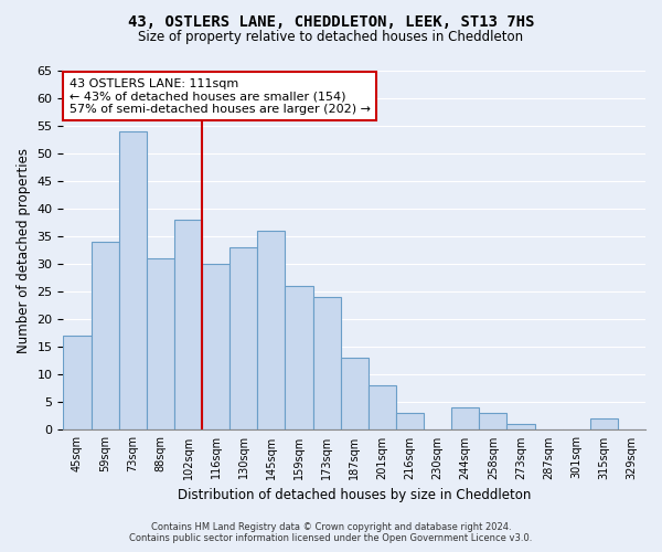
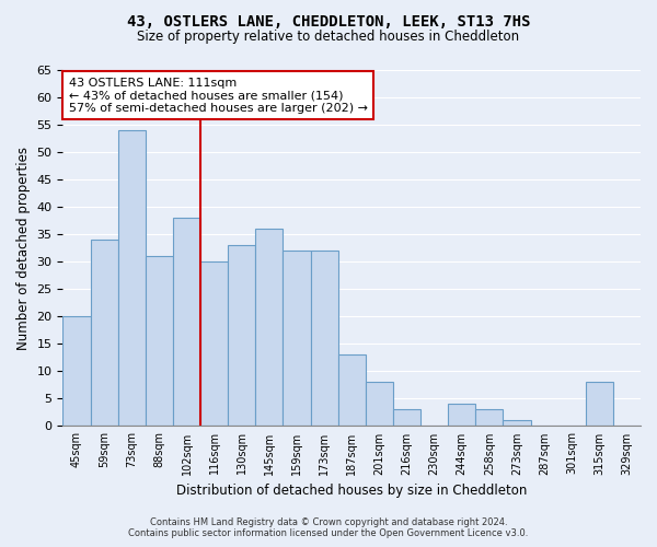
45sqm: 17 -> 20
159sqm: 26 -> 32
173sqm: 24 -> 32
315sqm: 2 -> 8
